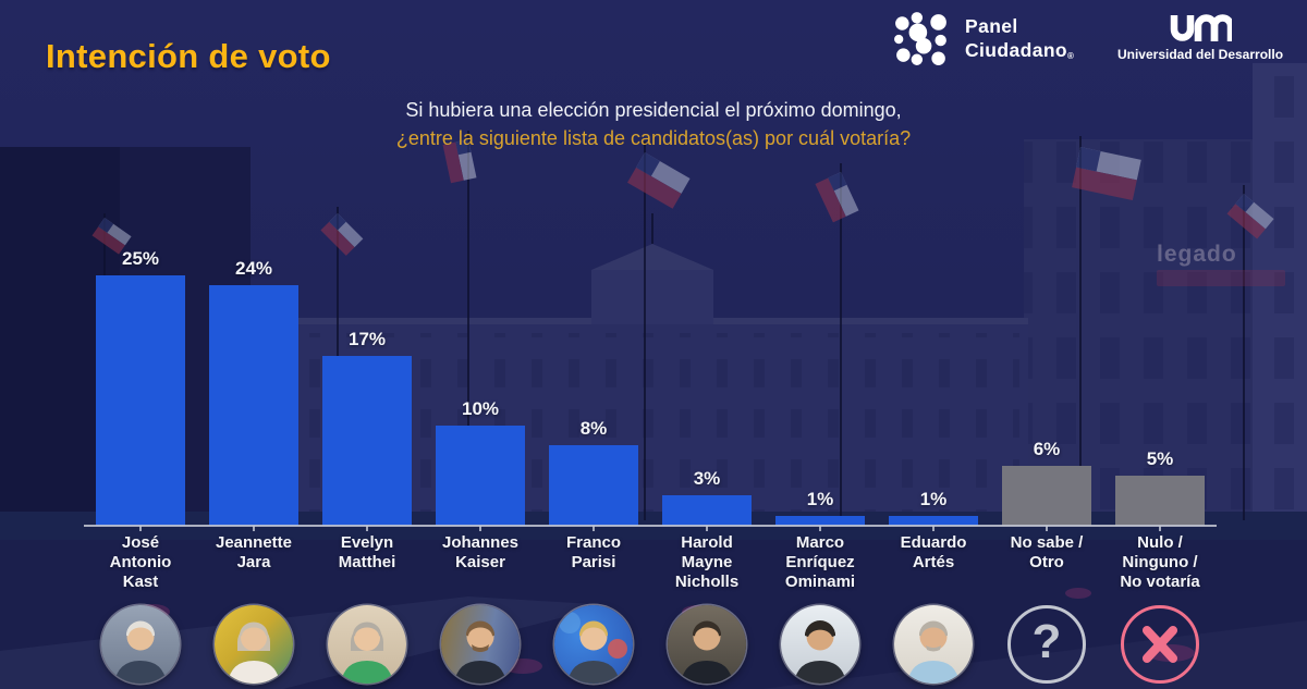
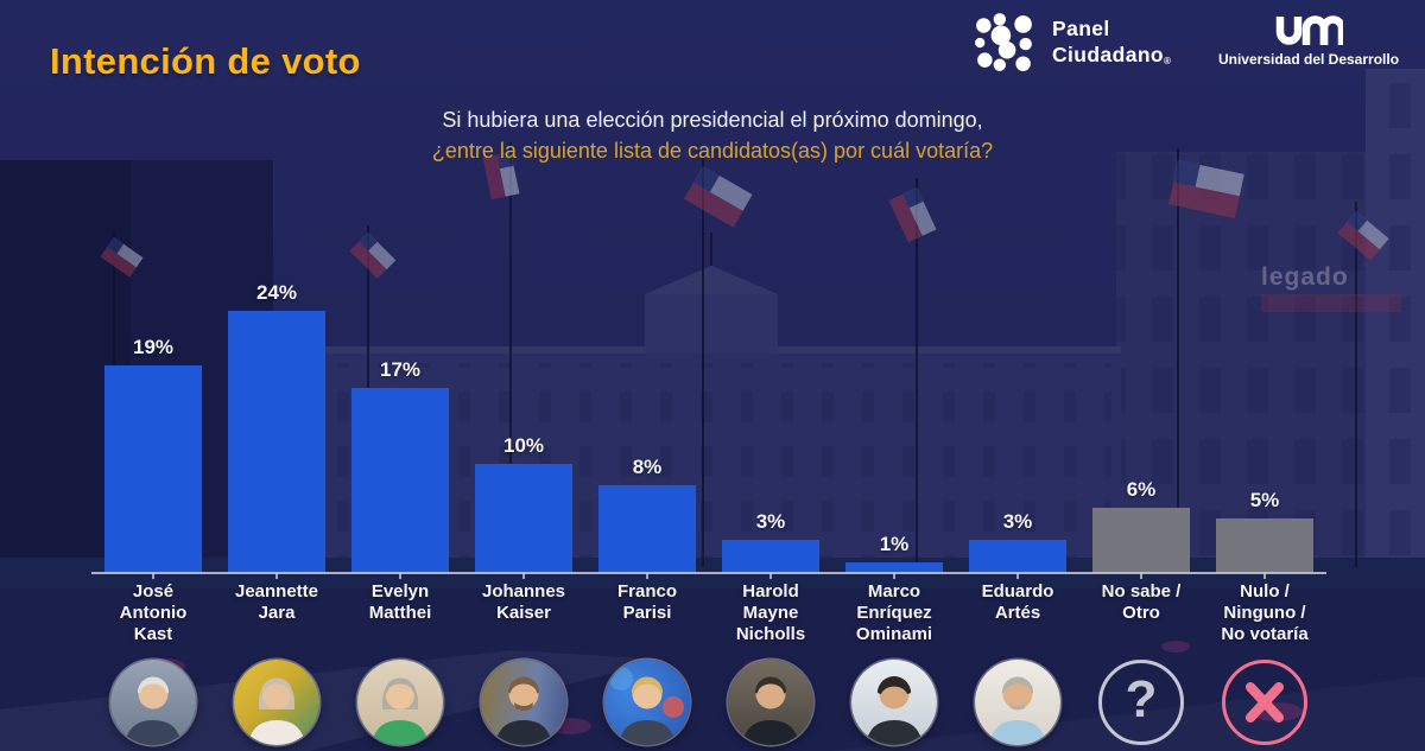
José Antonio Kast: 25% -> 19%
Eduardo Artés: 1% -> 3%
